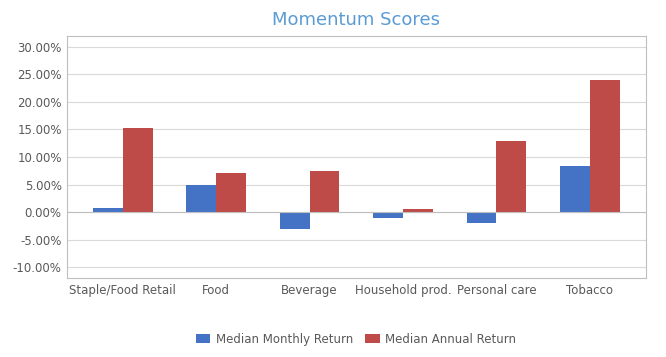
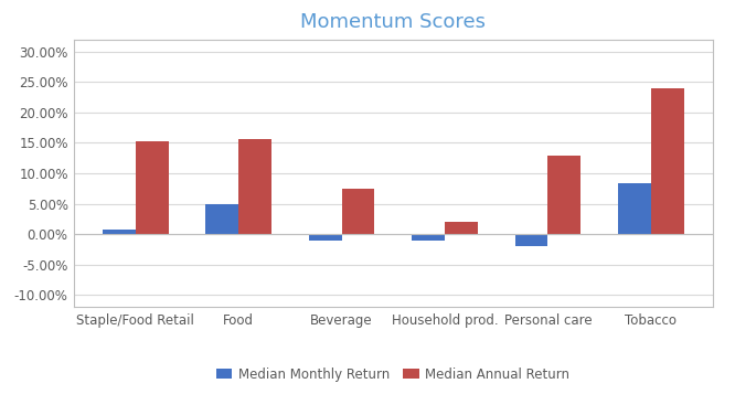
Median Annual Return/Food: 7.2% -> 15.7%
Median Monthly Return/Beverage: -3.0% -> -1.0%
Median Annual Return/Household prod.: 0.6% -> 2.0%
